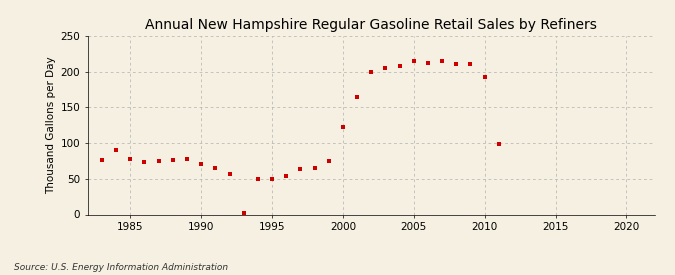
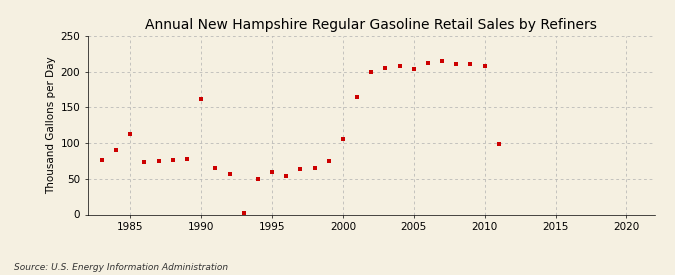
1985: 77 -> 112
1990: 70 -> 162
1995: 50 -> 60
2000: 122 -> 106
2005: 215 -> 204
2010: 192 -> 208
